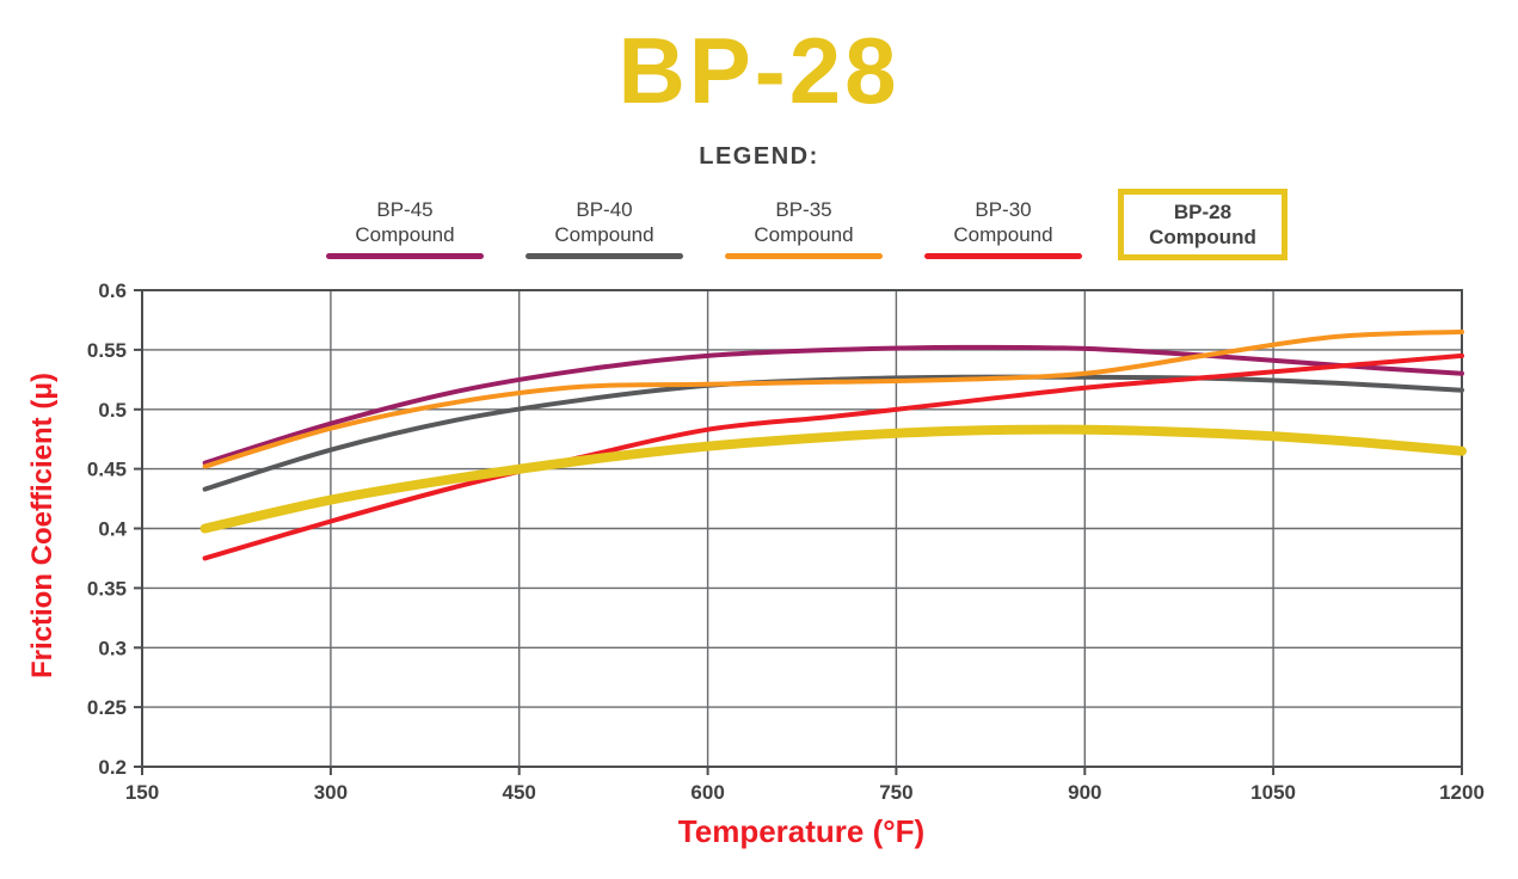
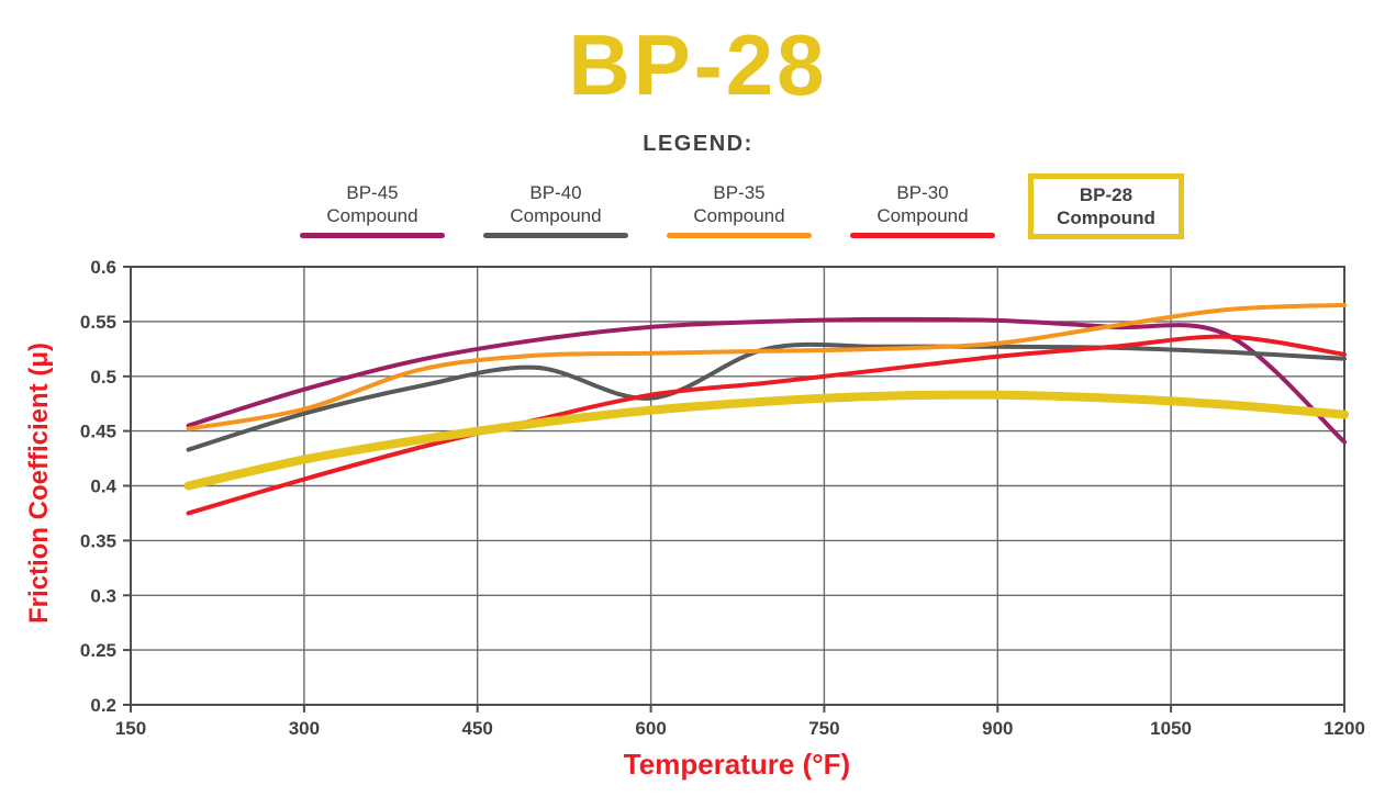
BP-35 Compound/300: 0.48 -> 0.47
BP-40 Compound/600: 0.52 -> 0.48
BP-45 Compound/1200: 0.53 -> 0.44
BP-30 Compound/1200: 0.55 -> 0.52
